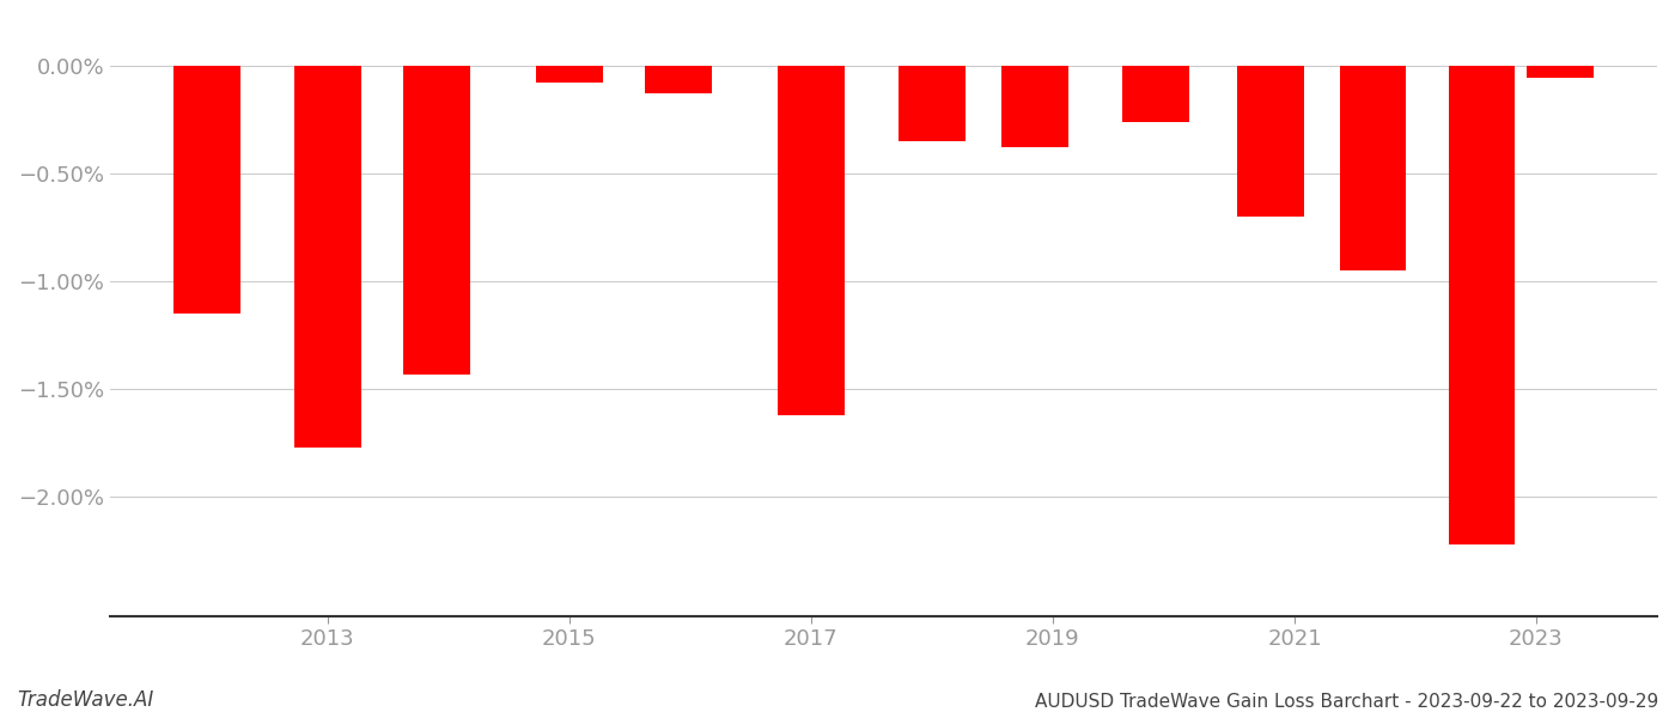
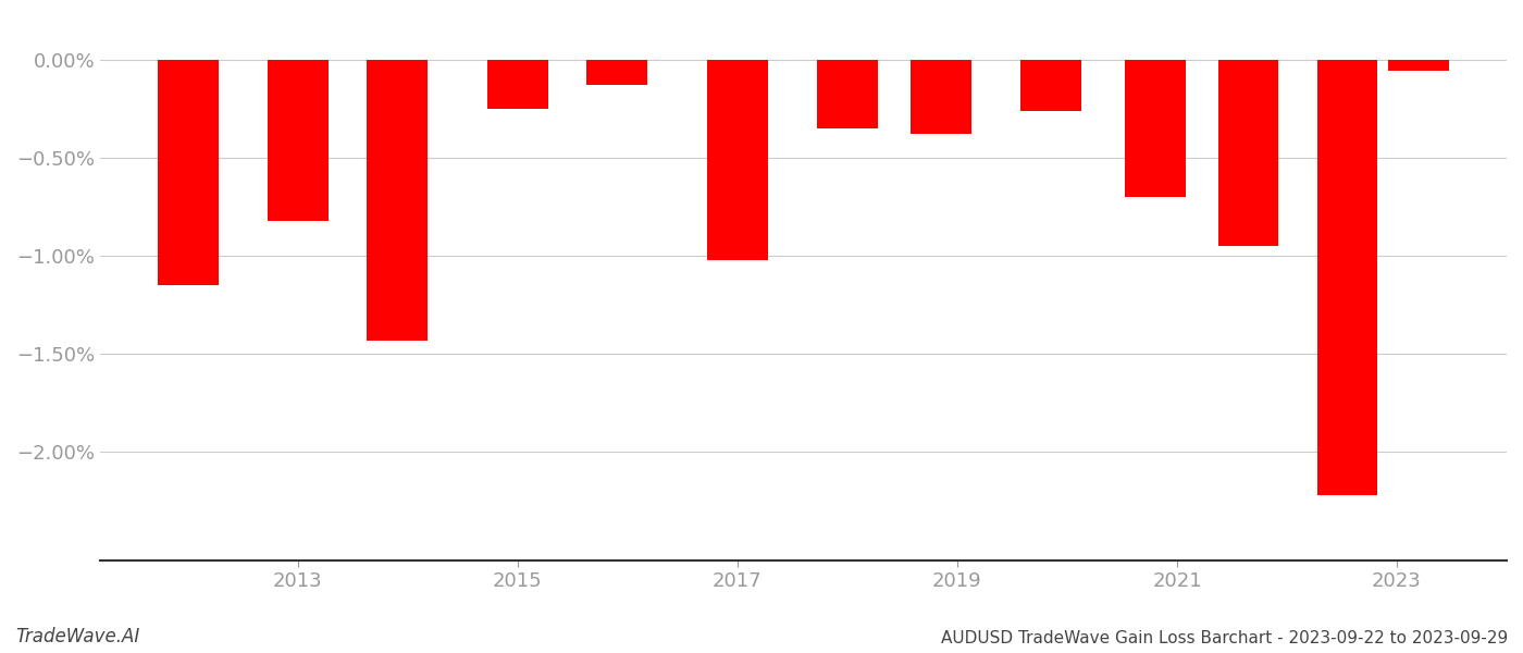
2013: -1.77% -> -0.82%
2015: -0.08% -> -0.25%
2017: -1.62% -> -1.02%
